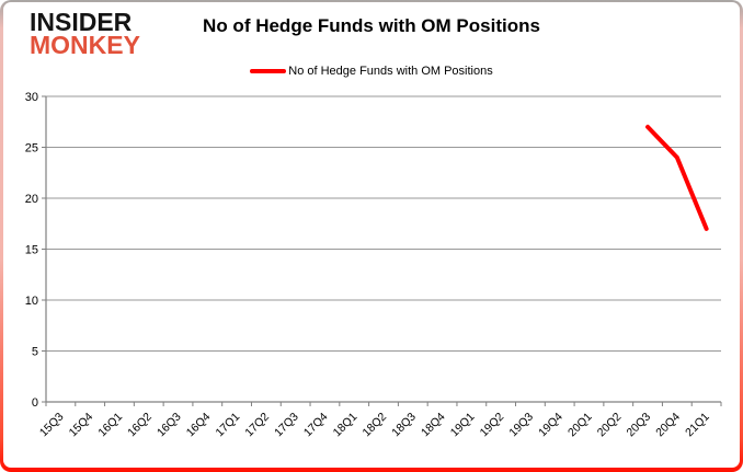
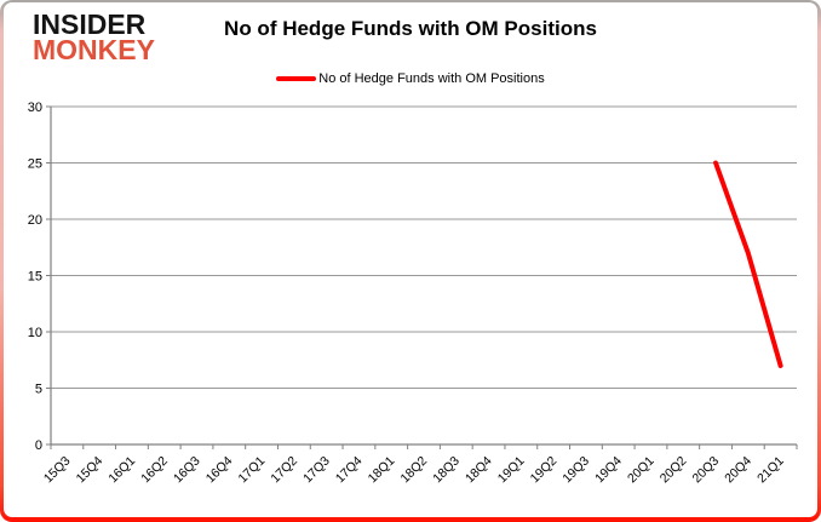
20Q3: 27 -> 25
20Q4: 24 -> 17
21Q1: 17 -> 7
